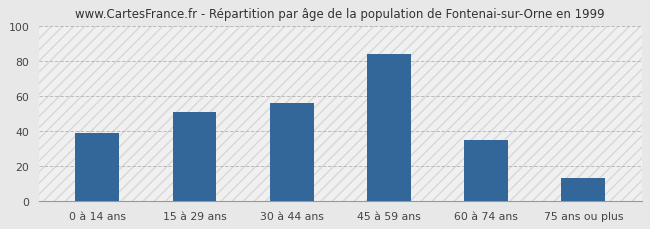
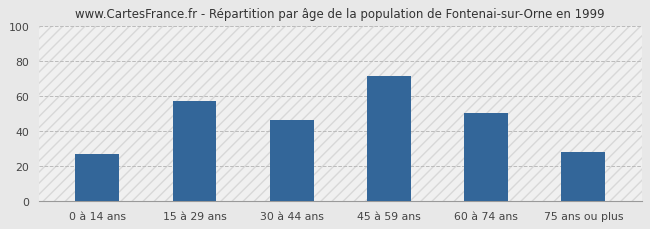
0 à 14 ans: 39 -> 27
15 à 29 ans: 51 -> 57
30 à 44 ans: 56 -> 46
45 à 59 ans: 84 -> 71
60 à 74 ans: 35 -> 50
75 ans ou plus: 13 -> 28
